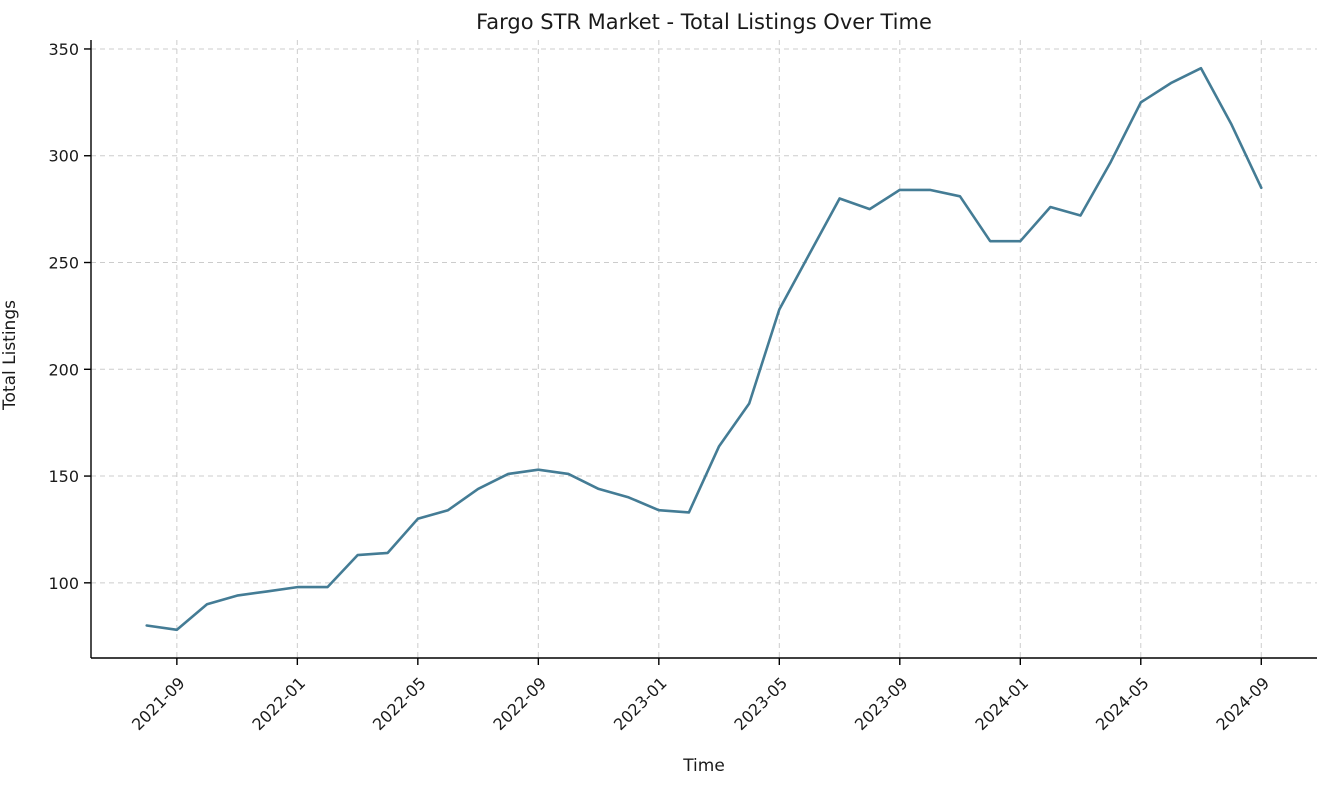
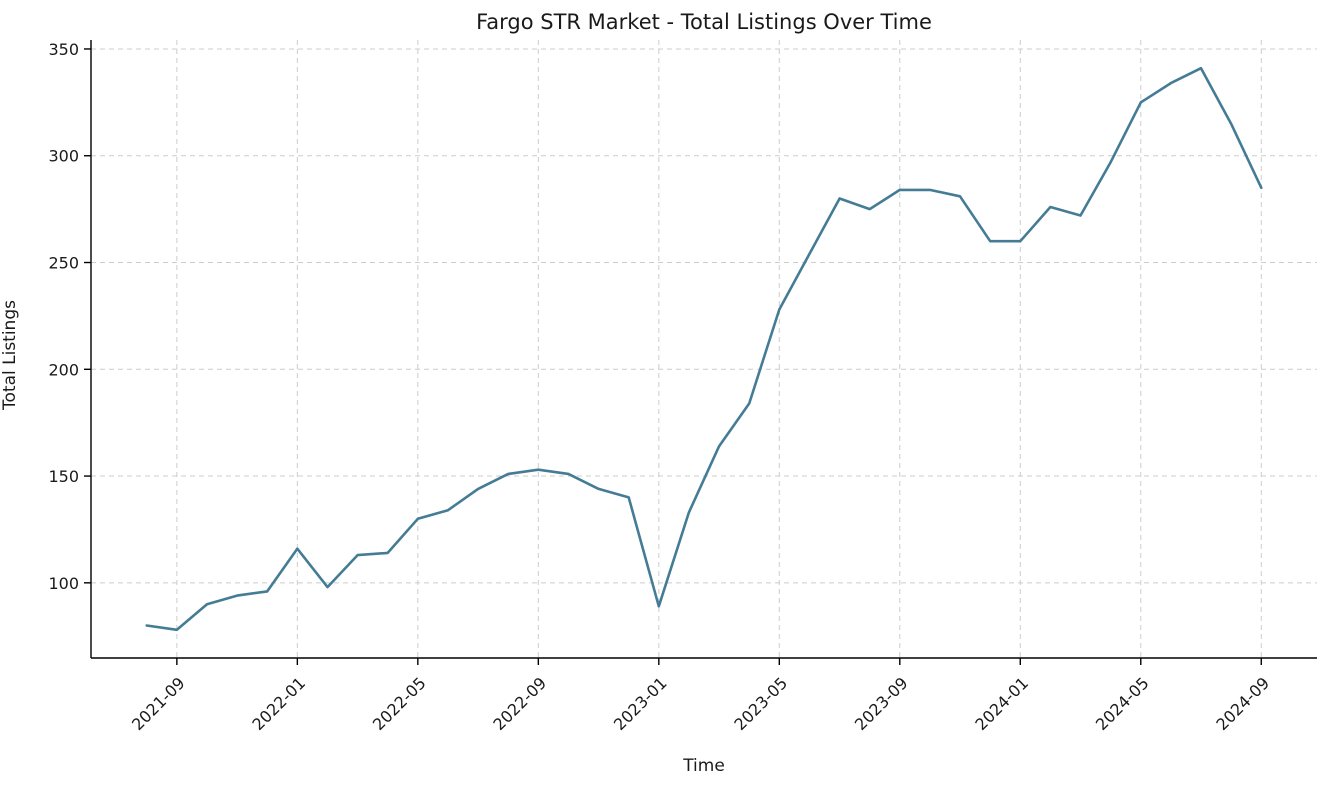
2022-01: 98 -> 116
2023-01: 134 -> 89
